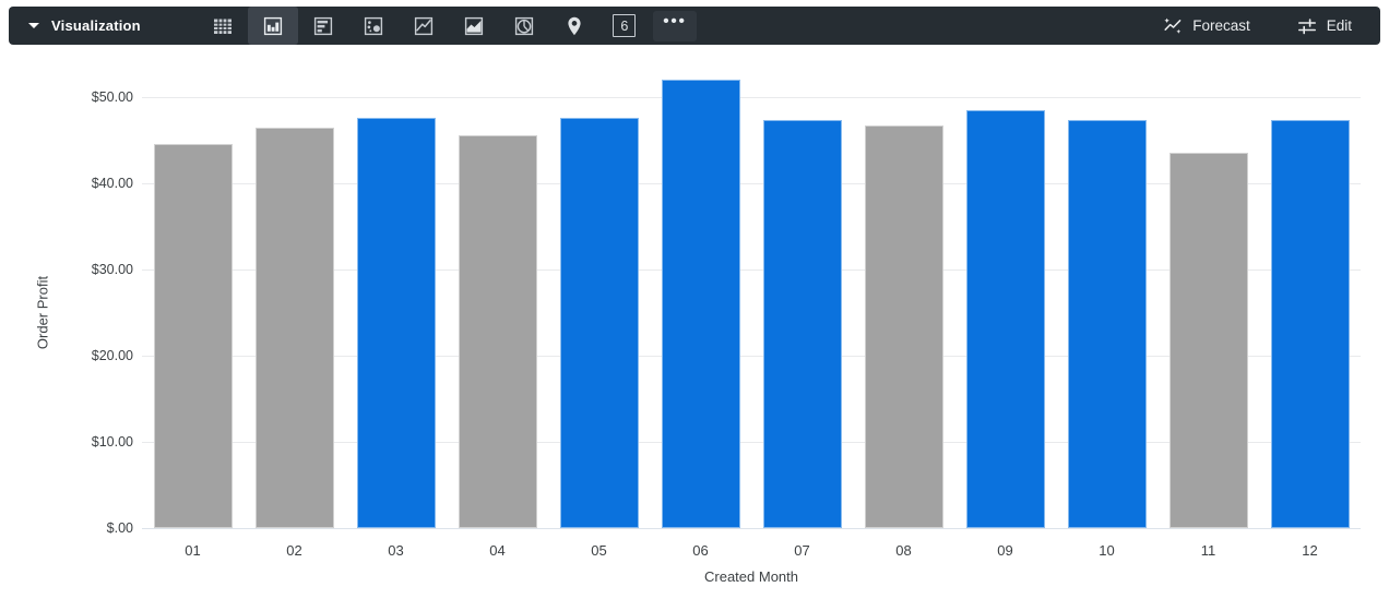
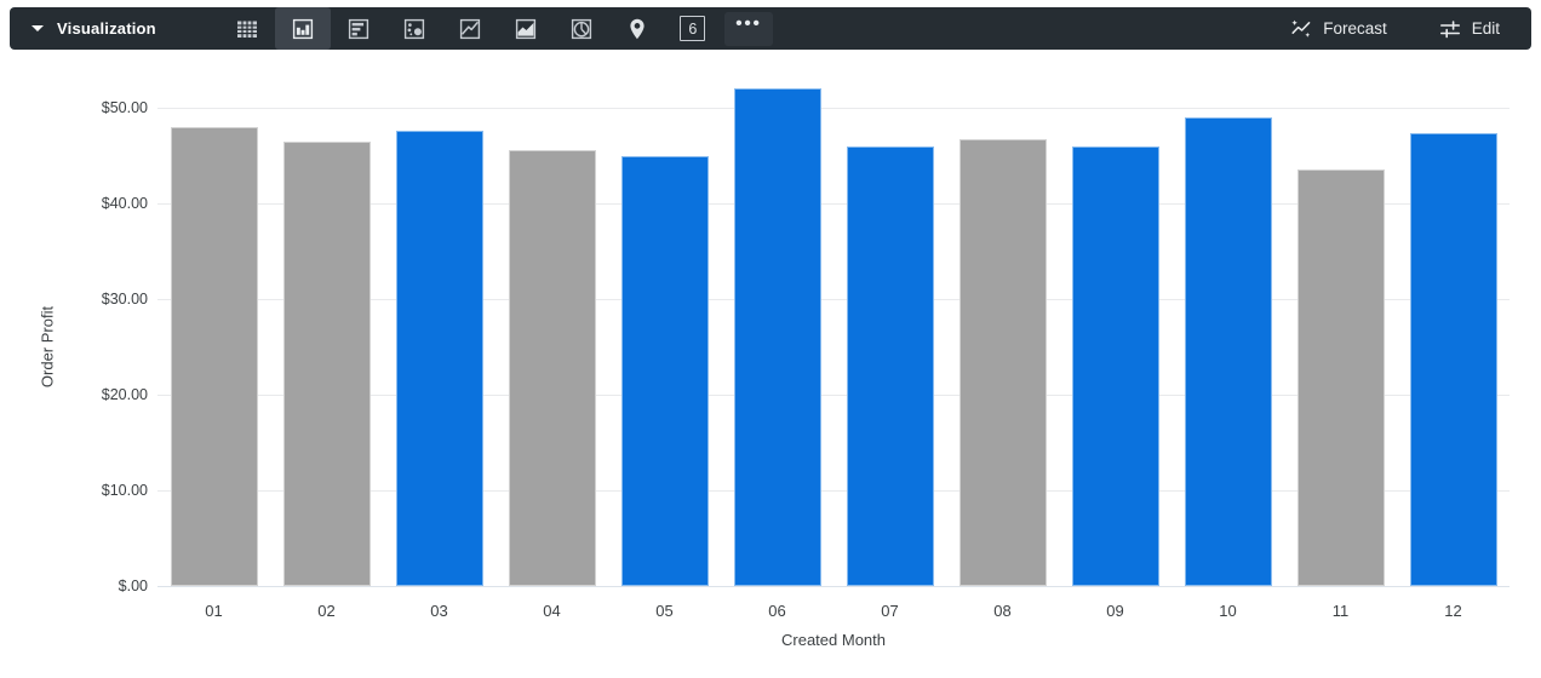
01: $44 -> $48
05: $48 -> $45
07: $47 -> $46
09: $48 -> $46
10: $47 -> $49
